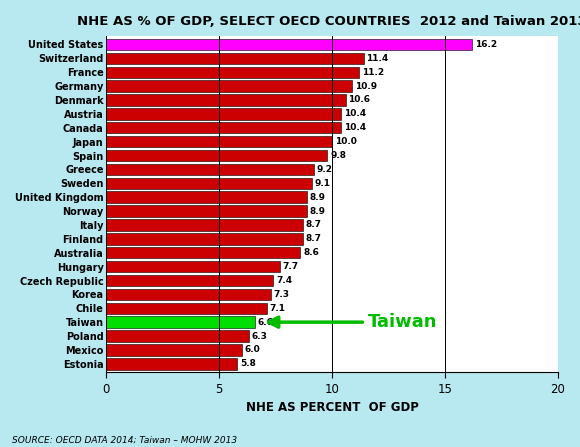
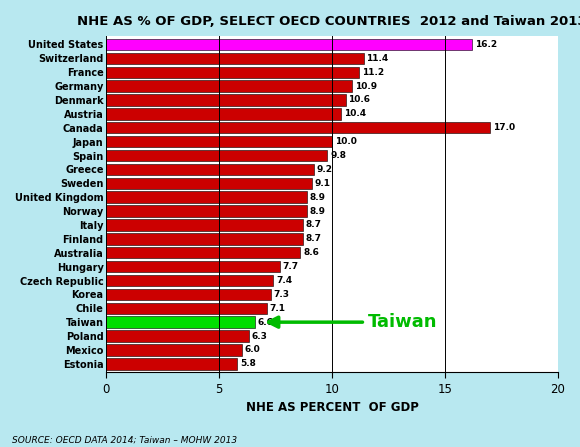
Canada: 10.4 -> 17.0
